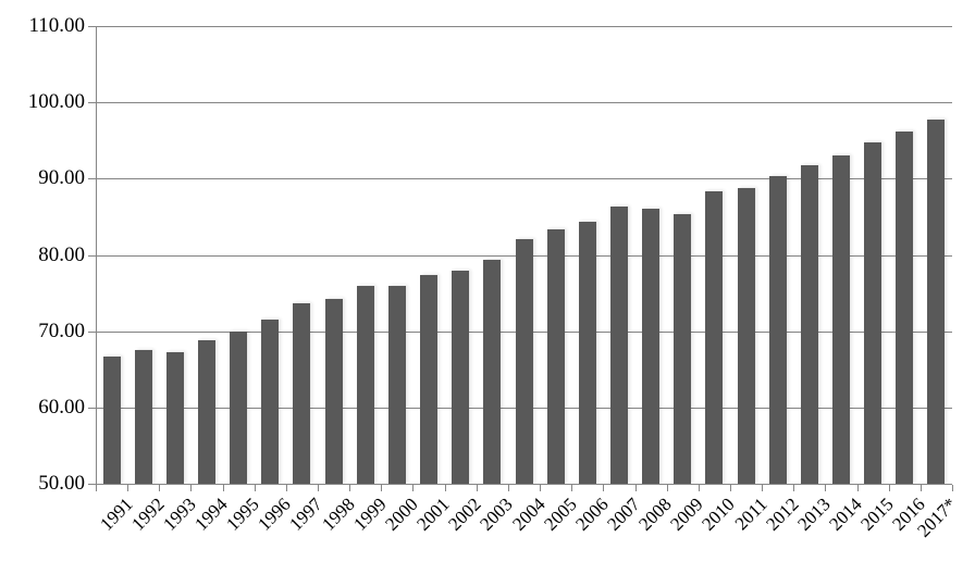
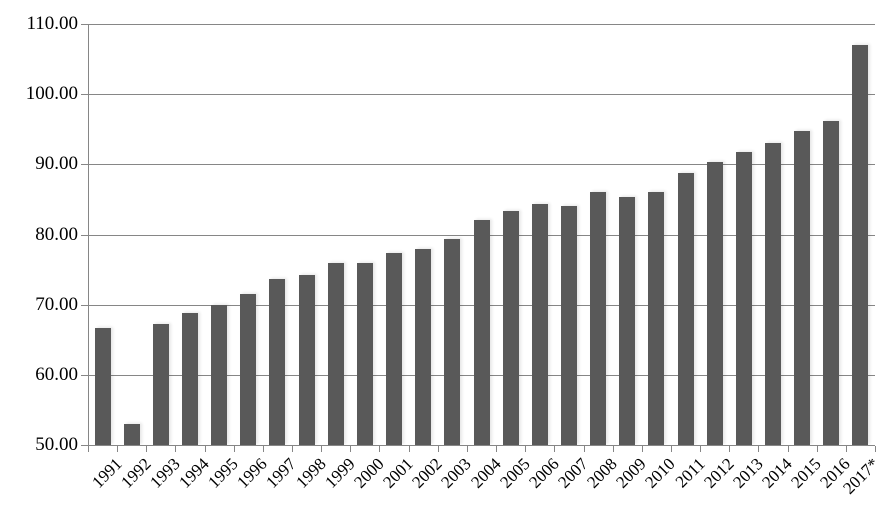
1992: 68 -> 53
2007: 86 -> 84
2010: 88 -> 86
2017*: 98 -> 107
